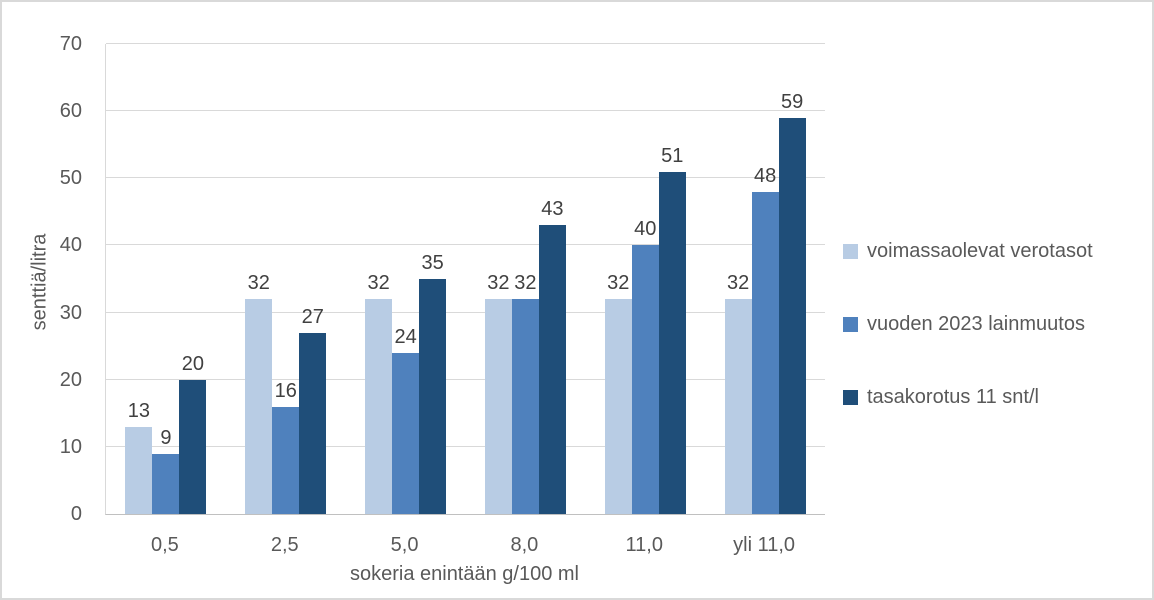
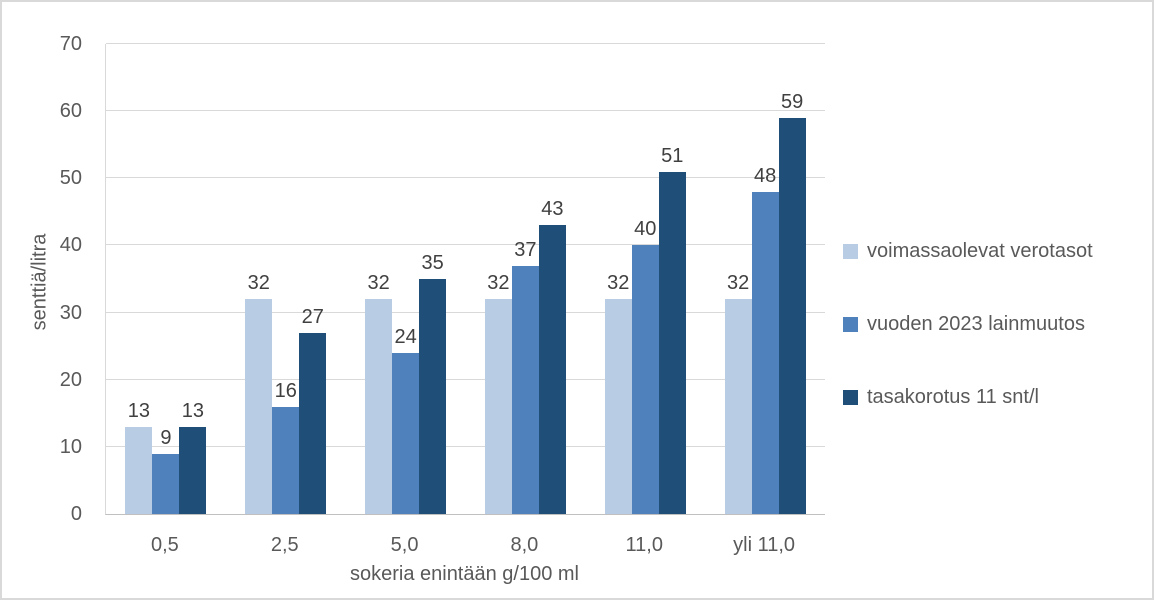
tasakorotus 11 snt/l/0,5: 20 -> 13
vuoden 2023 lainmuutos/8,0: 32 -> 37
